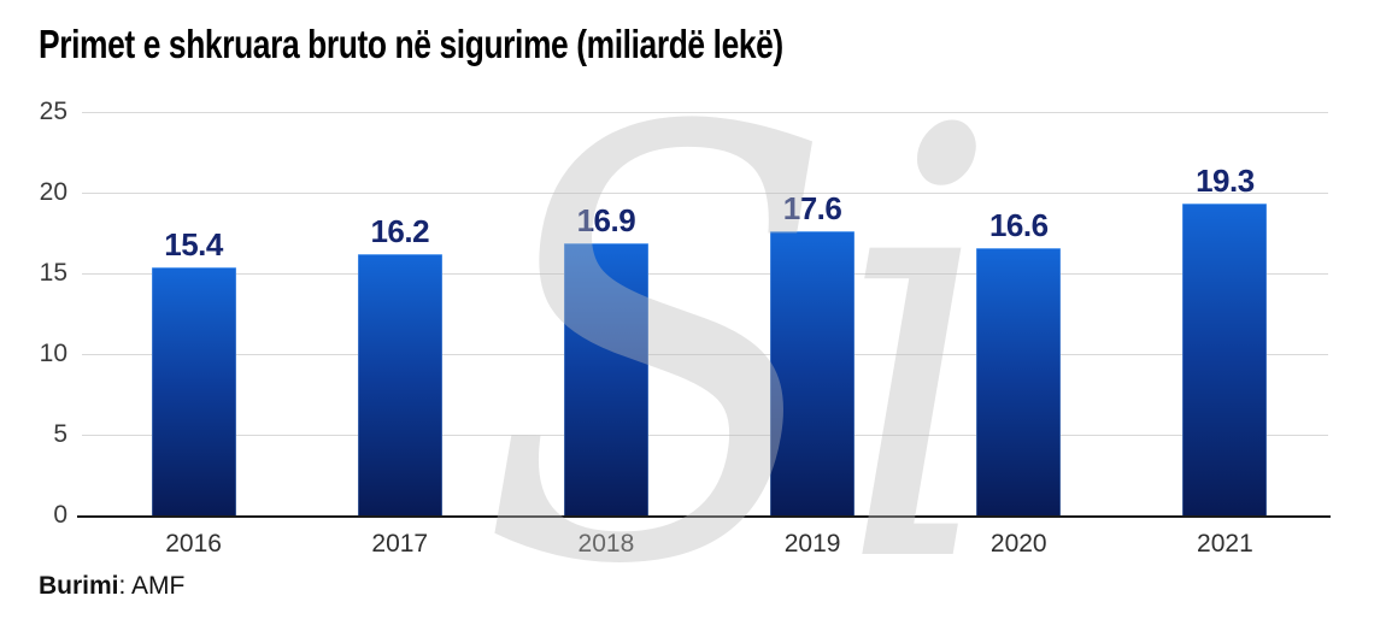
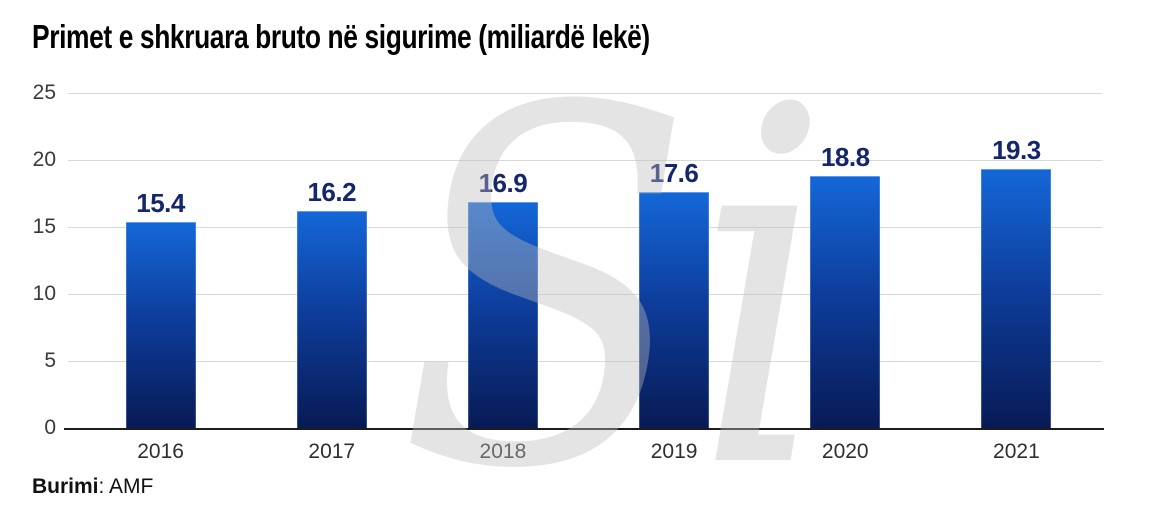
2020: 16.6 -> 18.8
